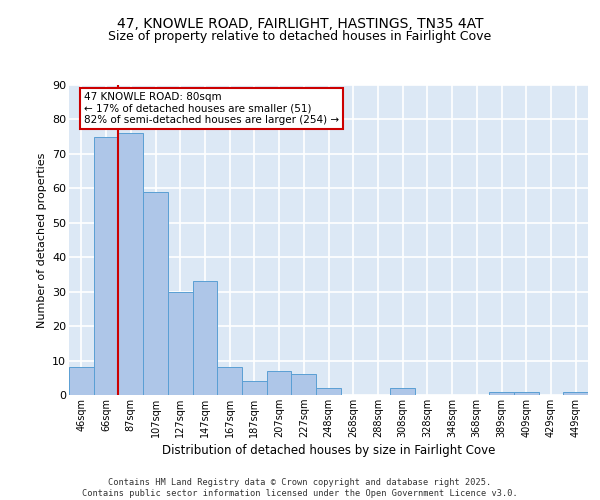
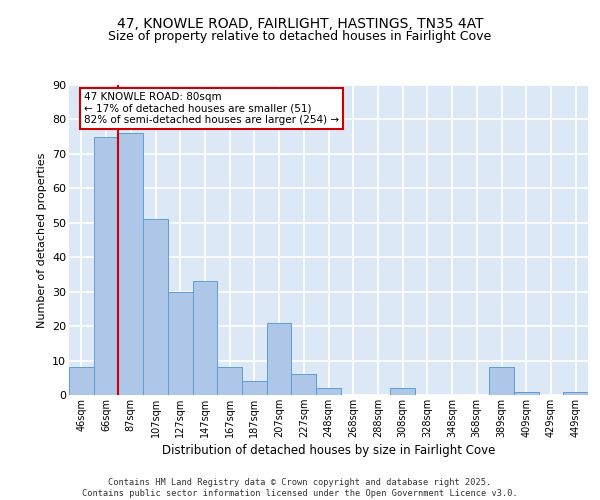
107sqm: 59 -> 51
207sqm: 7 -> 21
389sqm: 1 -> 8
